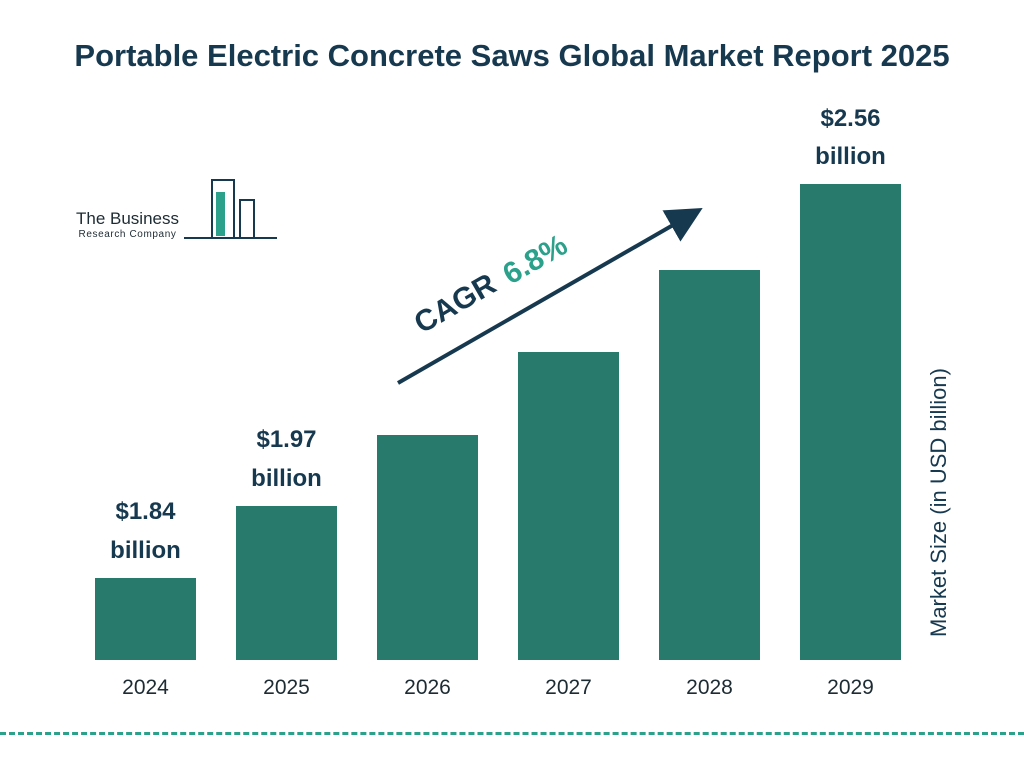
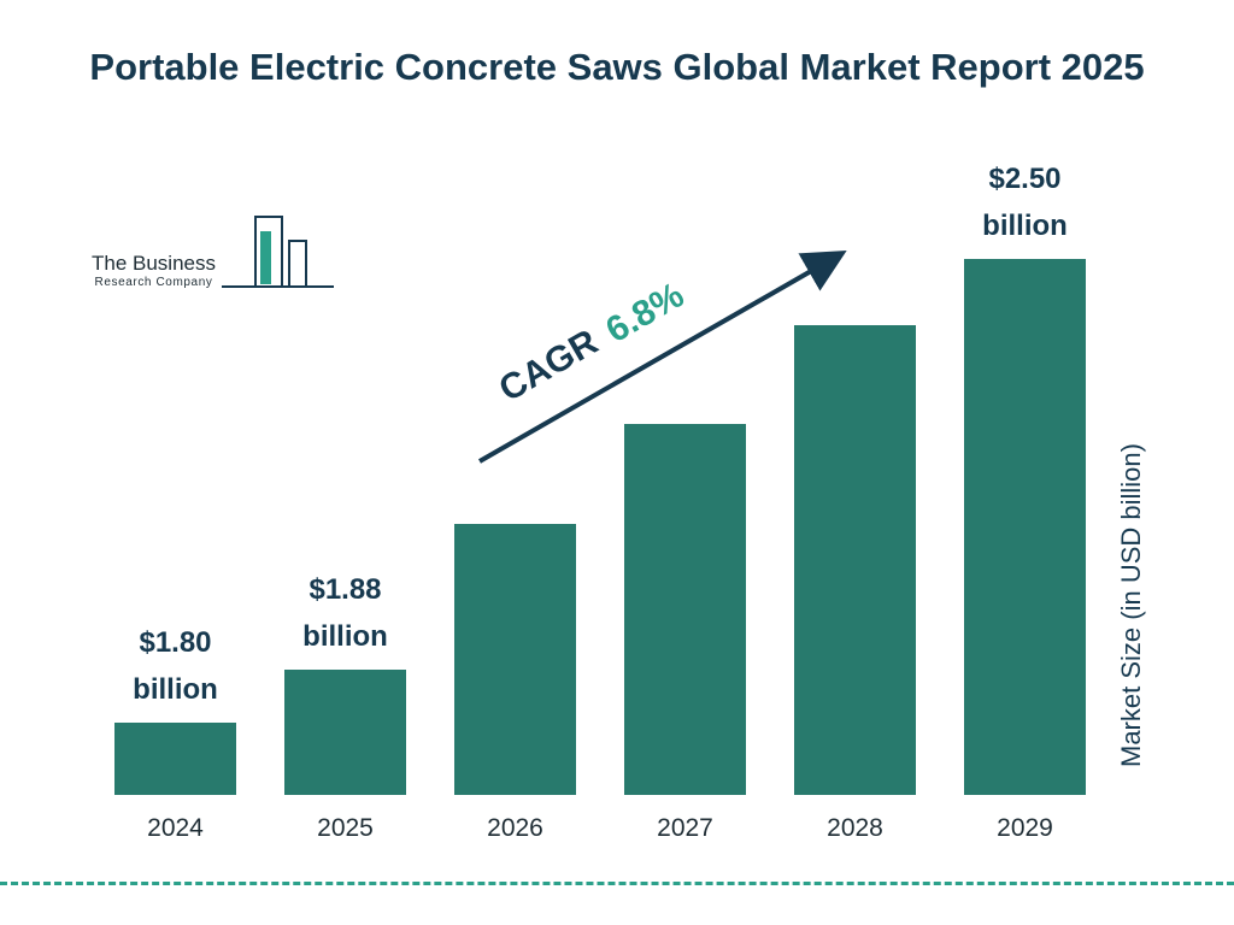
2024: $1.84 -> $1.80
2025: $1.97 -> $1.88
2029: $2.56 -> $2.50
